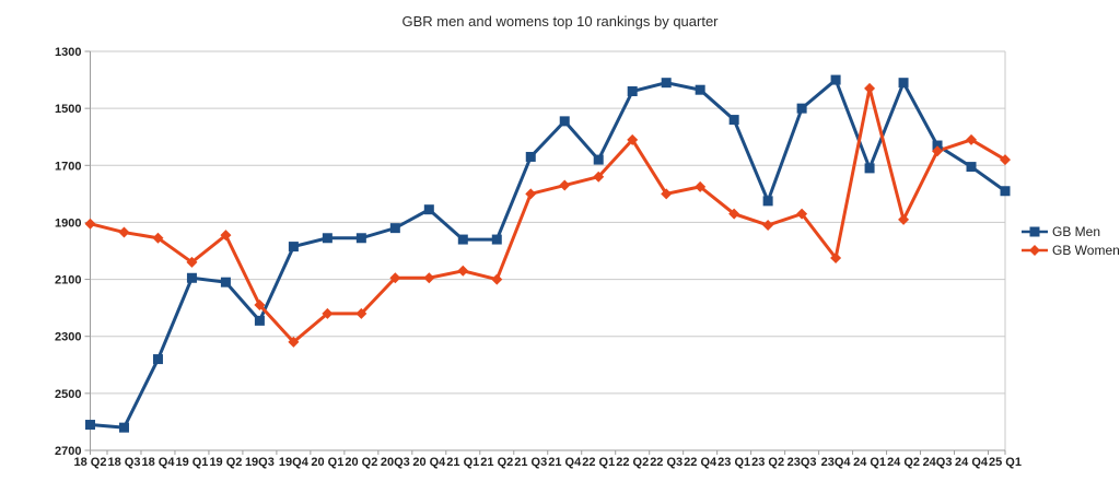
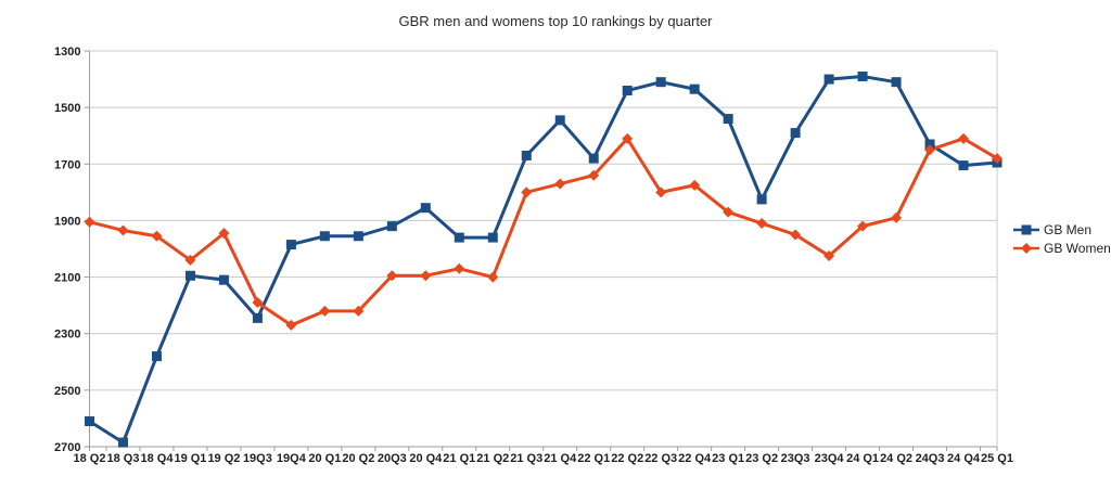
GB Men/18 Q3: 2620 -> 2680
GB Women/19Q4: 2320 -> 2270
GB Men/23Q3: 1500 -> 1590
GB Women/23Q3: 1870 -> 1950
GB Men/24 Q1: 1710 -> 1390
GB Women/24 Q1: 1430 -> 1920
GB Men/25 Q1: 1790 -> 1700
